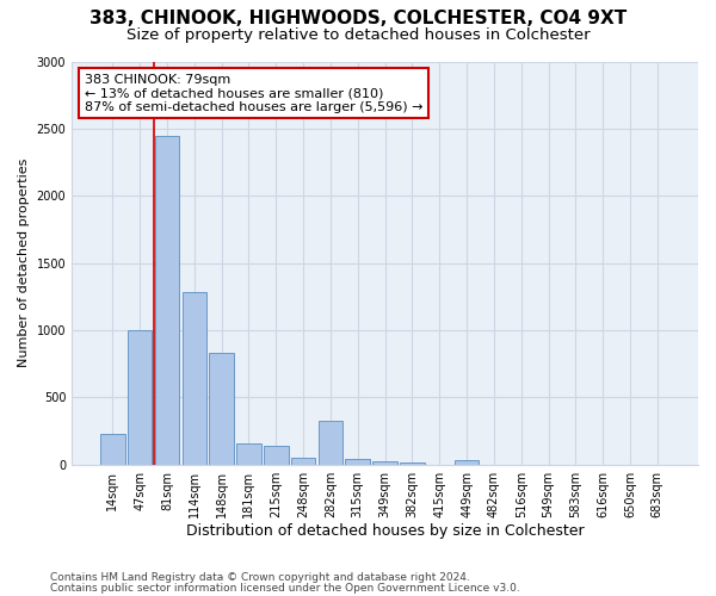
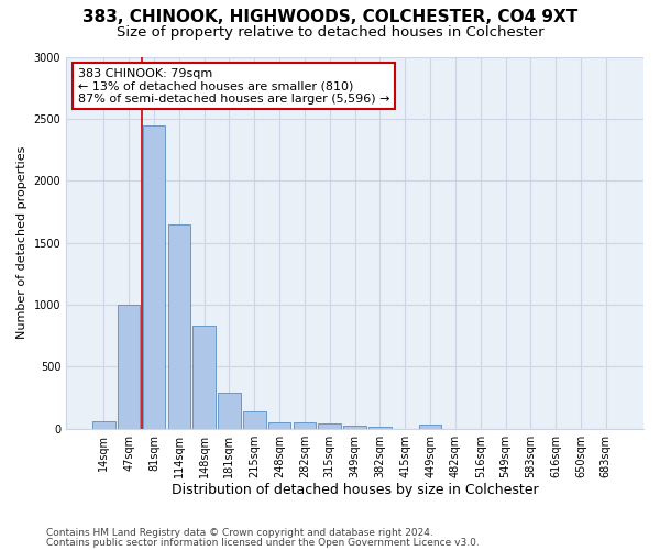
14sqm: 230 -> 60
114sqm: 1280 -> 1650
181sqm: 160 -> 290
282sqm: 330 -> 60
